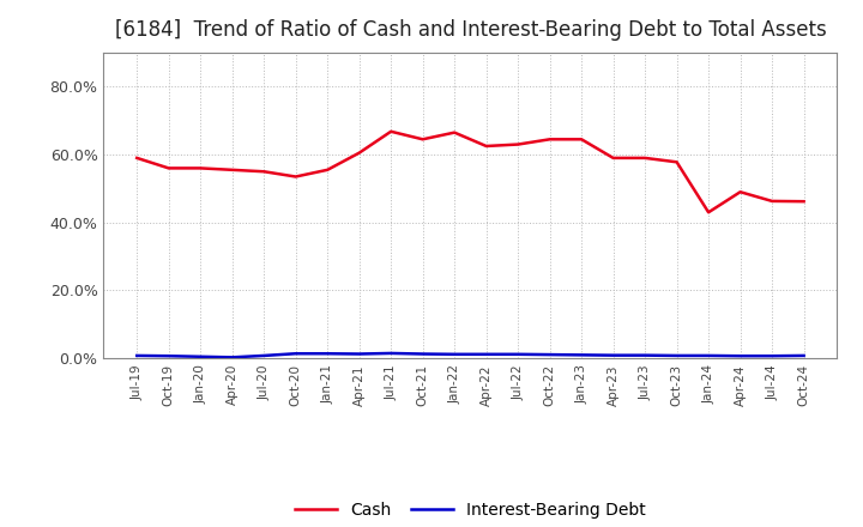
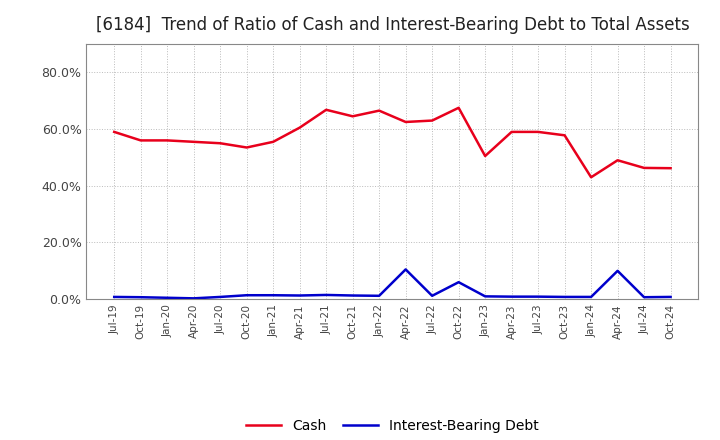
Interest-Bearing Debt/Apr-22: 1.2% -> 10.5%
Cash/Oct-22: 64.5% -> 67.5%
Interest-Bearing Debt/Oct-22: 1.1% -> 6.0%
Cash/Jan-23: 64.5% -> 50.5%
Interest-Bearing Debt/Apr-24: 0.7% -> 10.0%
